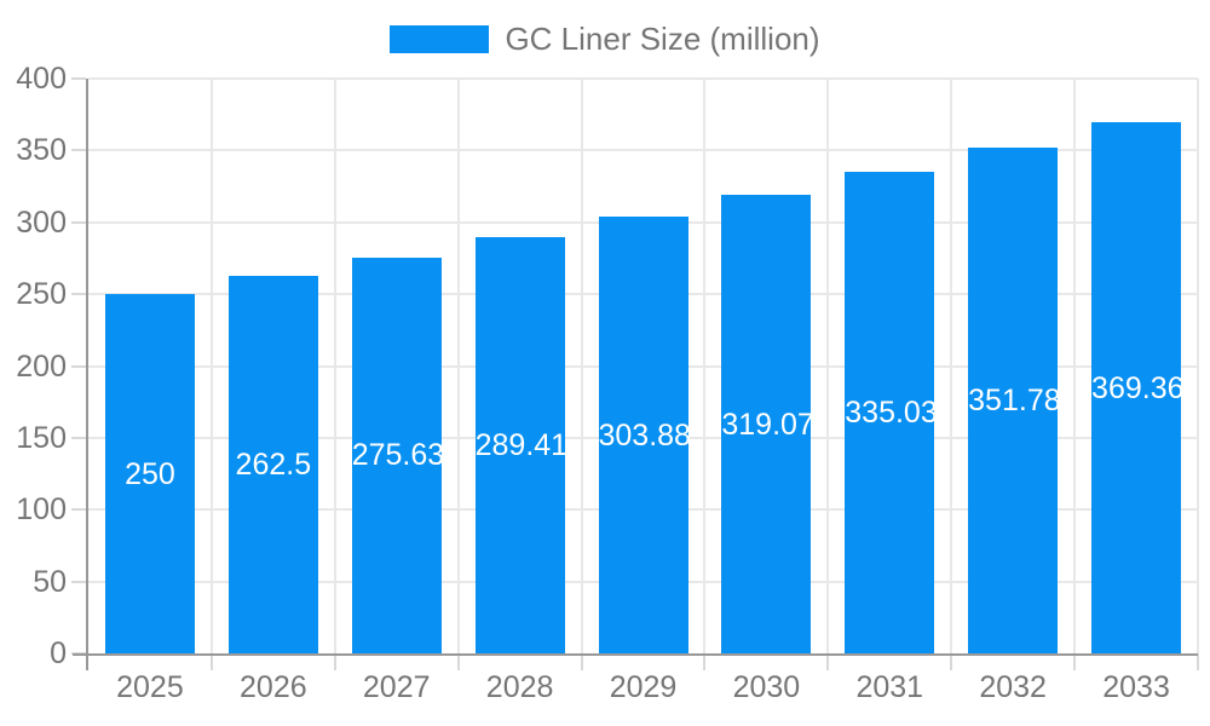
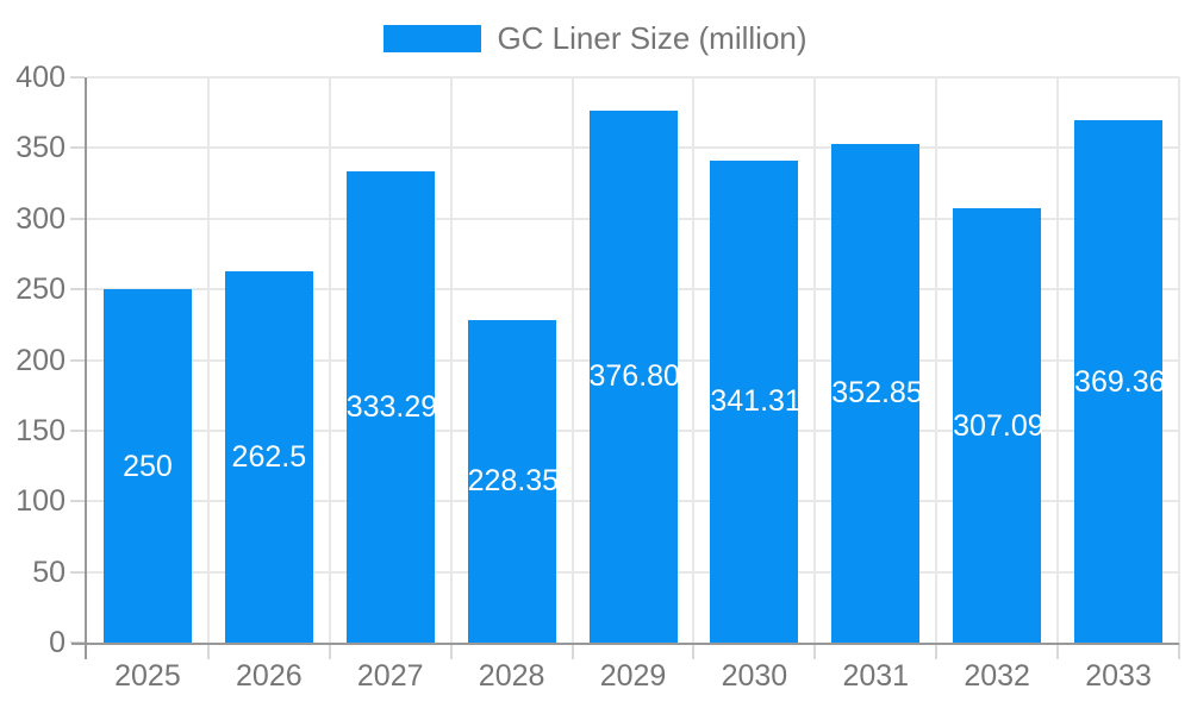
2027: 275.63 -> 333.29
2028: 289.41 -> 228.35
2029: 303.88 -> 376.80
2030: 319.07 -> 341.31
2031: 335.03 -> 352.85
2032: 351.78 -> 307.09
